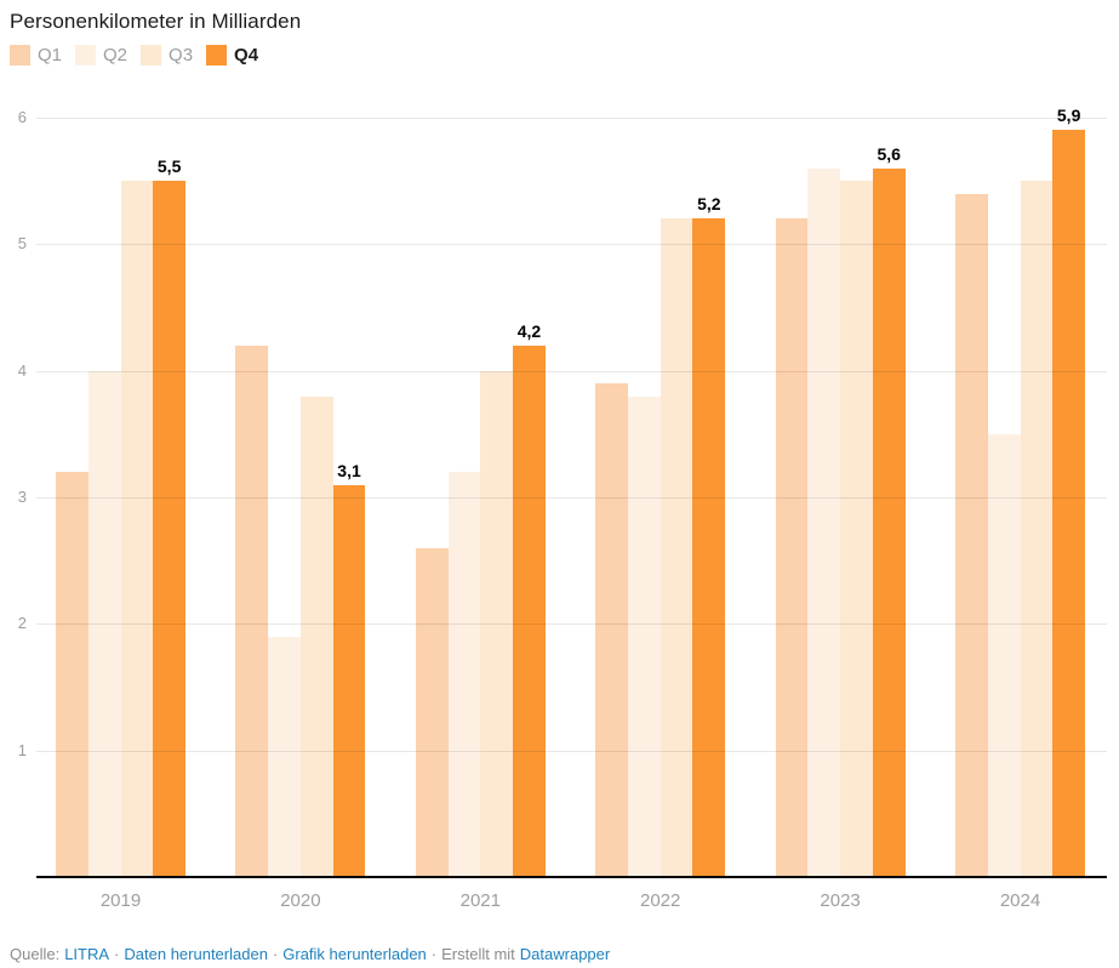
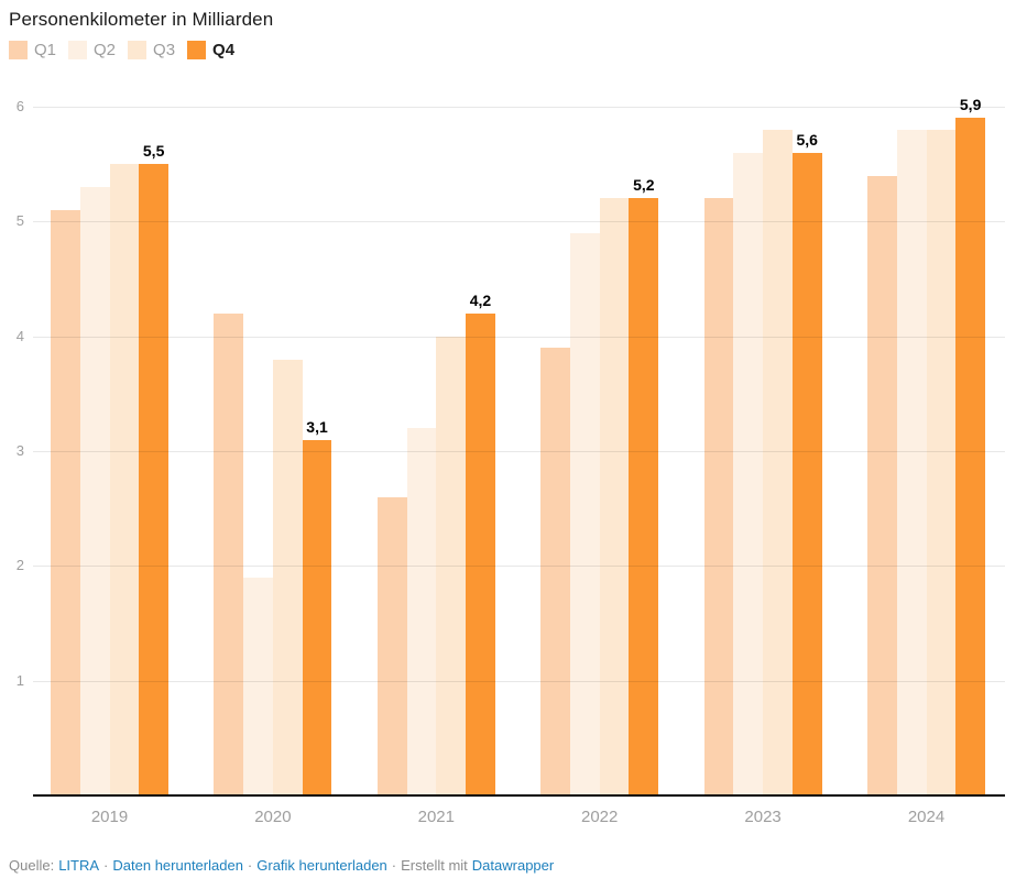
Q1/2019: 3.2 -> 5.1
Q2/2019: 4.0 -> 5.3
Q2/2022: 3.8 -> 4.9
Q3/2023: 5.5 -> 5.8
Q2/2024: 3.5 -> 5.8
Q3/2024: 5.5 -> 5.8
